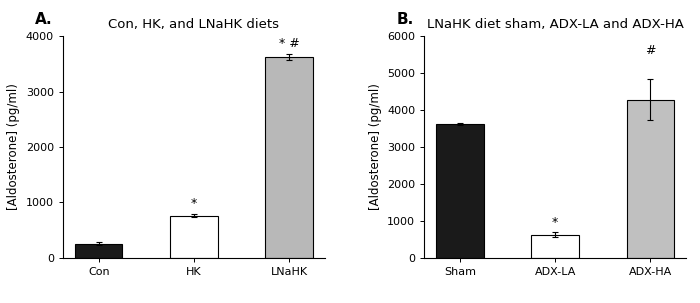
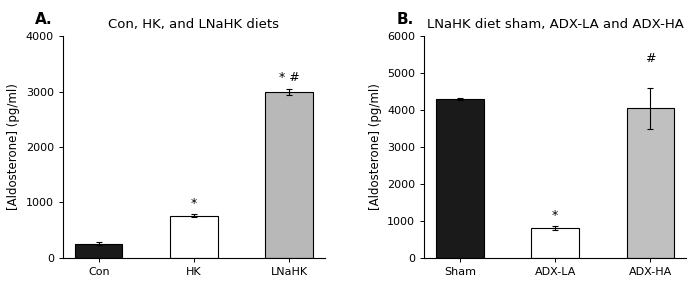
Con, HK, and LNaHK diets/LNaHK: 3620 -> 3000
LNaHK diet sham, ADX-LA and ADX-HA/Sham: 3620 -> 4300
LNaHK diet sham, ADX-LA and ADX-HA/ADX-LA: 620 -> 800
LNaHK diet sham, ADX-LA and ADX-HA/ADX-HA: 4280 -> 4050
